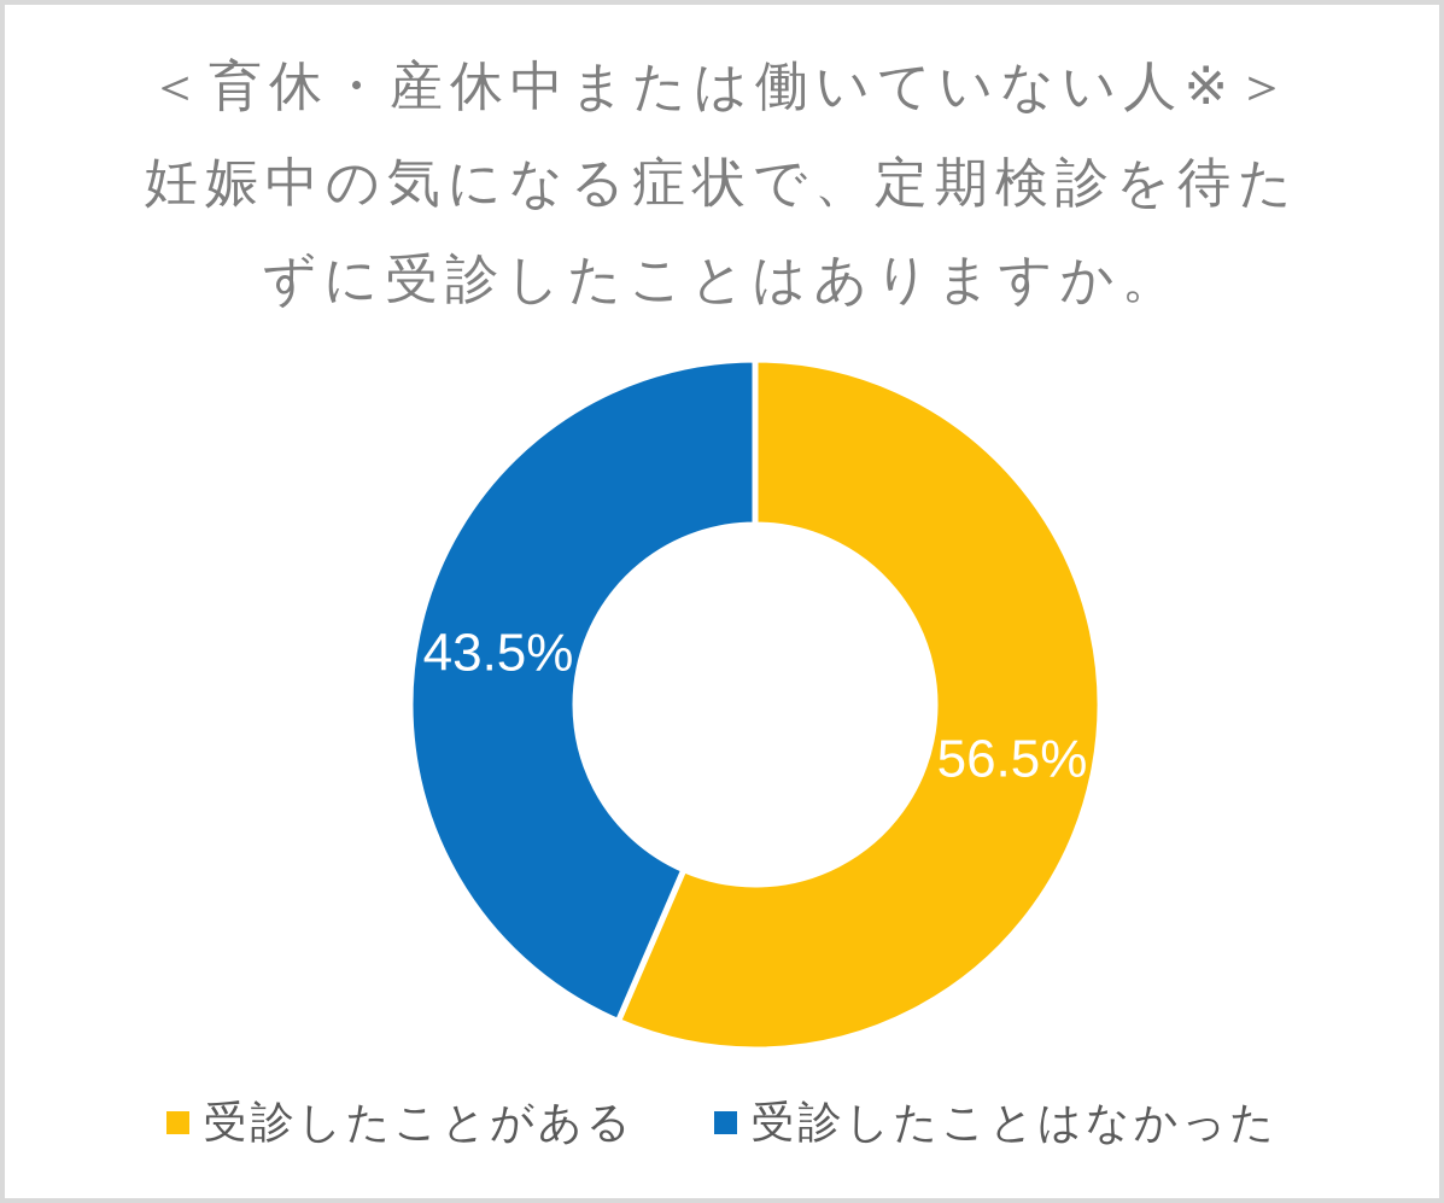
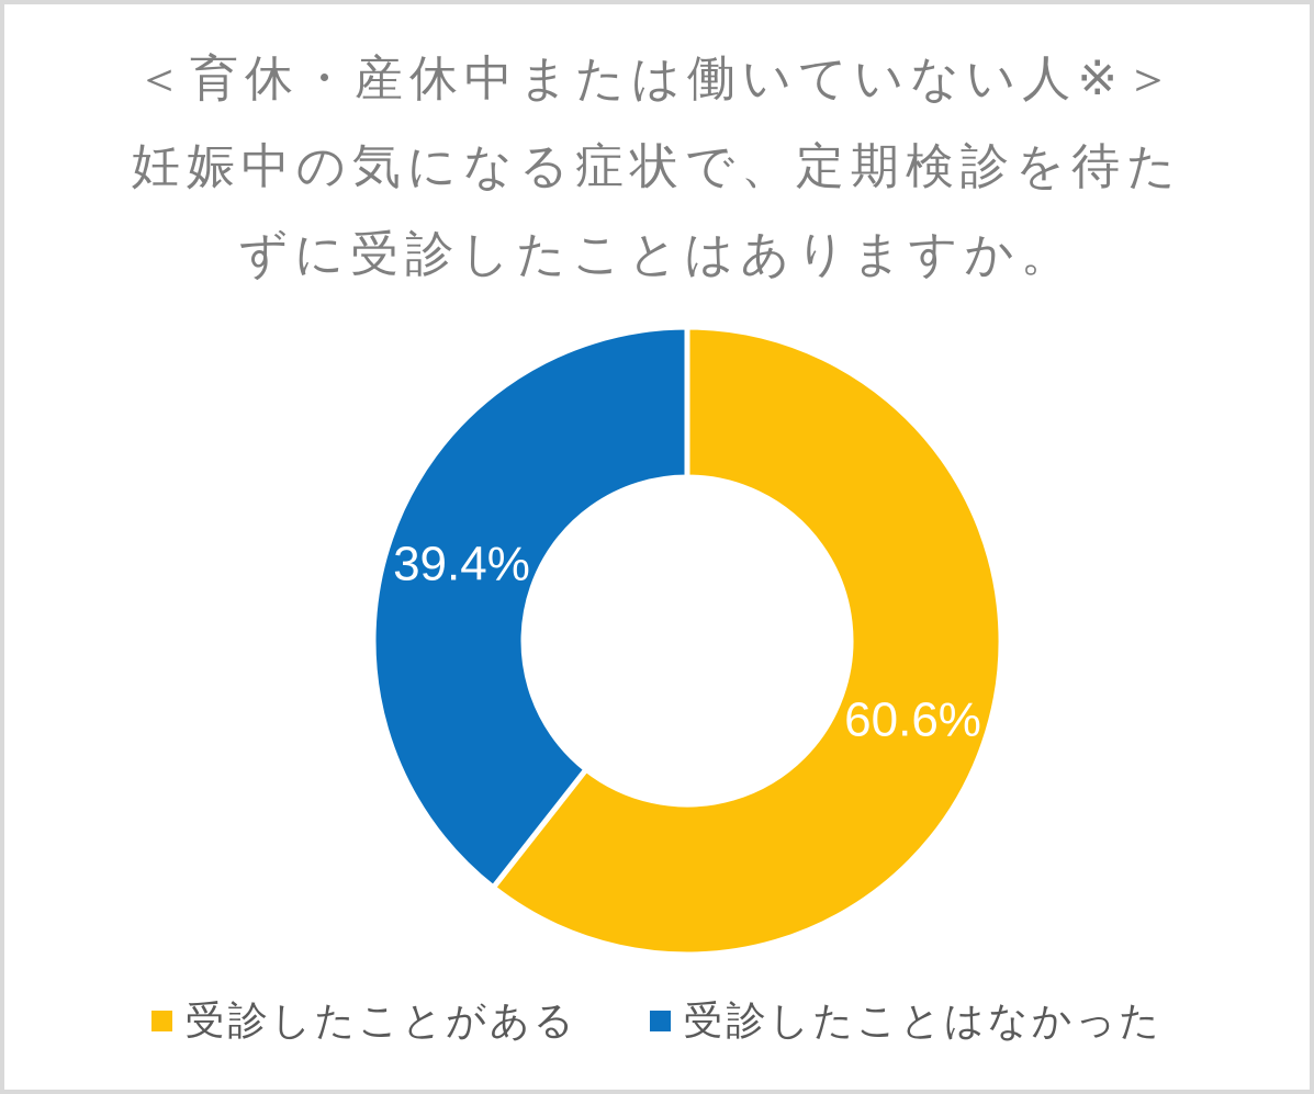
受診したことがある: 56.5% -> 60.6%
受診したことはなかった: 43.5% -> 39.4%
